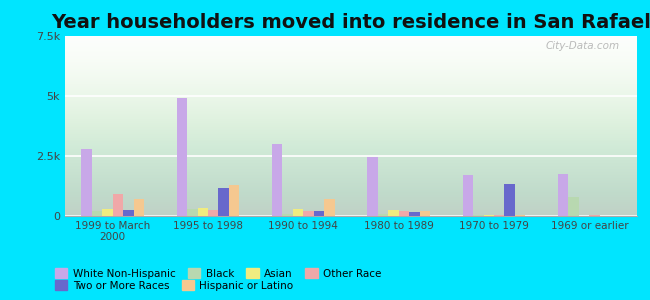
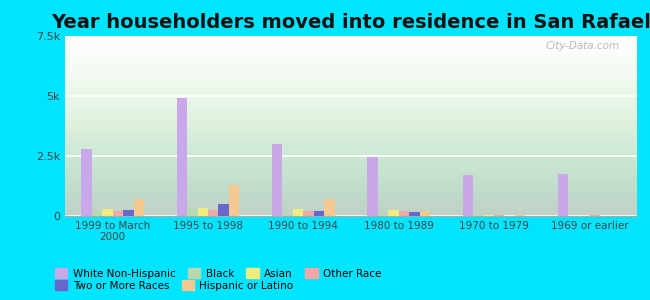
Other Race/1999 to March 2000: 0.90k -> 0.20k
Two or More Races/1995 to 1998: 1.15k -> 0.50k
Two or More Races/1970 to 1979: 1.35k -> 0.02k
Black/1969 or earlier: 0.80k -> 0.02k
